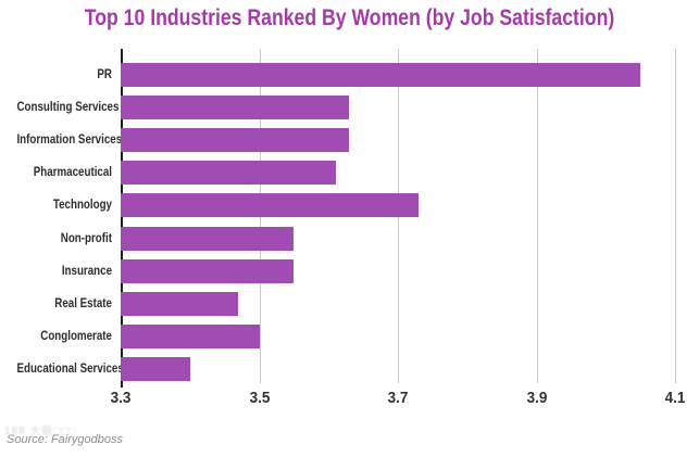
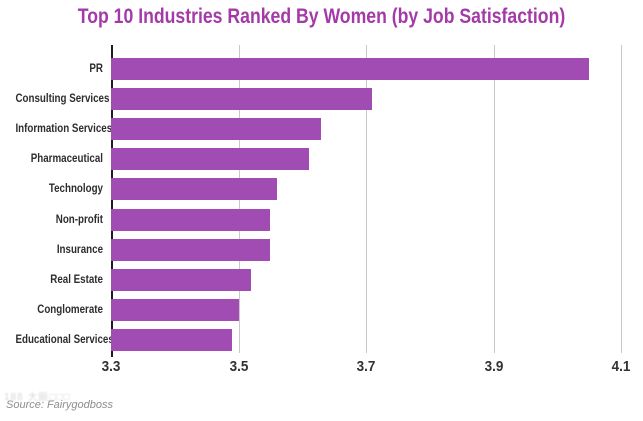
Consulting Services: 3.63 -> 3.71
Technology: 3.73 -> 3.56
Real Estate: 3.47 -> 3.52
Educational Services: 3.40 -> 3.49
